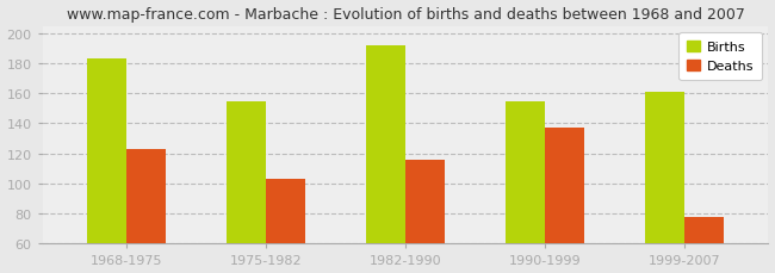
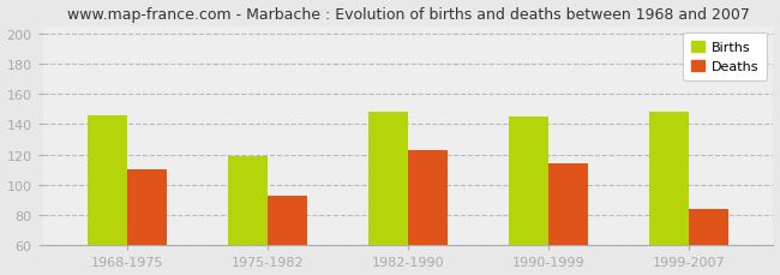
Births/1968-1975: 183 -> 146
Deaths/1968-1975: 123 -> 110
Births/1975-1982: 155 -> 119
Deaths/1975-1982: 103 -> 93
Births/1982-1990: 192 -> 148
Deaths/1982-1990: 116 -> 123
Births/1990-1999: 155 -> 145
Deaths/1990-1999: 137 -> 114
Births/1999-2007: 161 -> 148
Deaths/1999-2007: 78 -> 84
